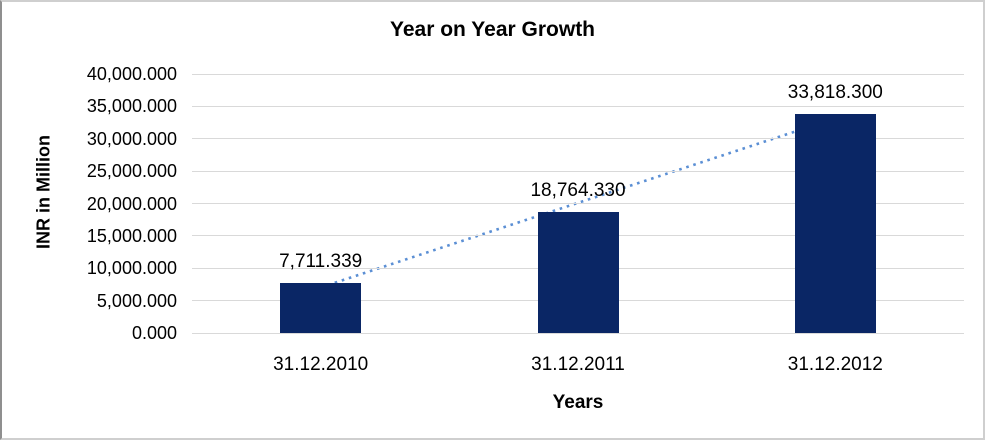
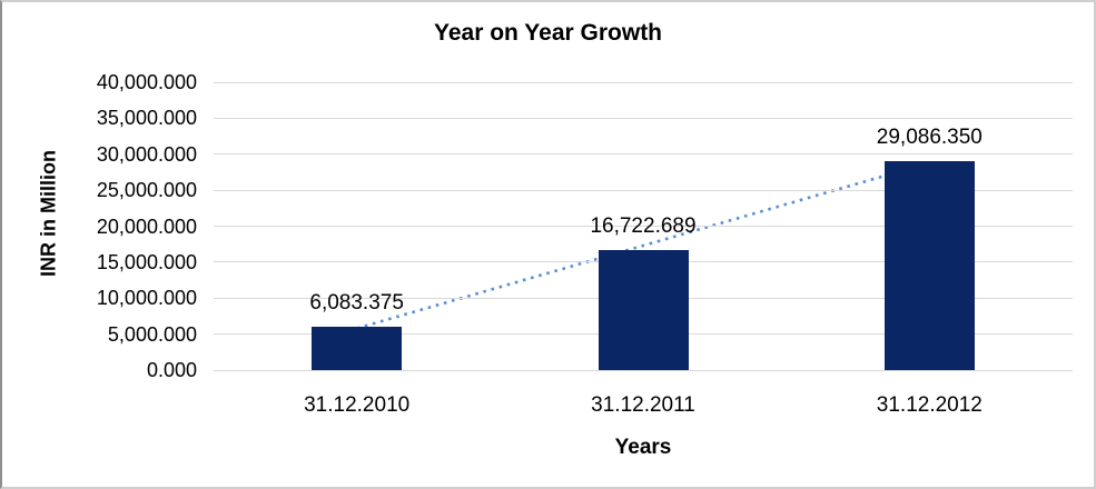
31.12.2010: 7,711.339 -> 6,083.375
31.12.2011: 18,764.330 -> 16,722.689
31.12.2012: 33,818.300 -> 29,086.350
